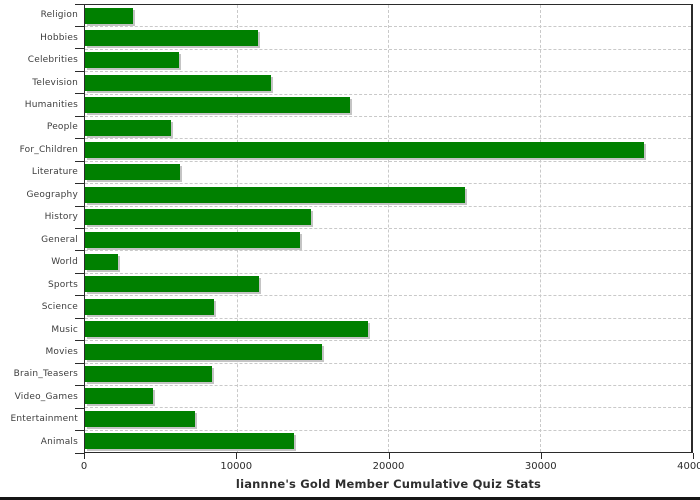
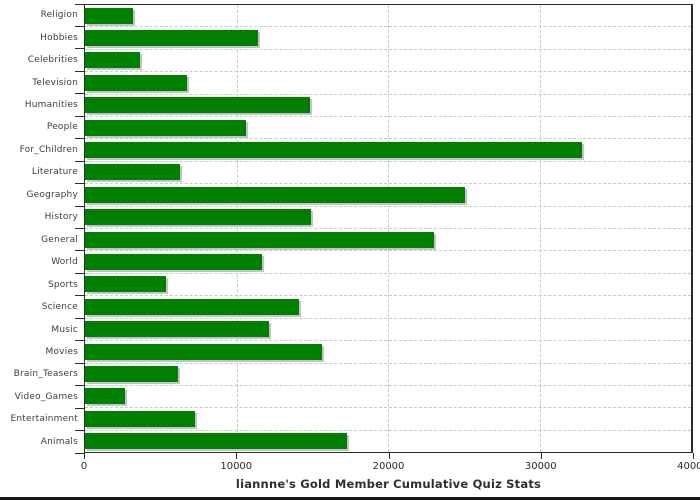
Celebrities: 6200 -> 3600
Television: 12300 -> 6700
Humanities: 17500 -> 14800
People: 5700 -> 10600
For_Children: 36900 -> 32800
General: 14200 -> 23000
World: 2200 -> 11700
Sports: 11500 -> 5400
Science: 8500 -> 14200
Music: 18700 -> 12200
Brain_Teasers: 8400 -> 6200
Video_Games: 4500 -> 2600
Animals: 13800 -> 17300
